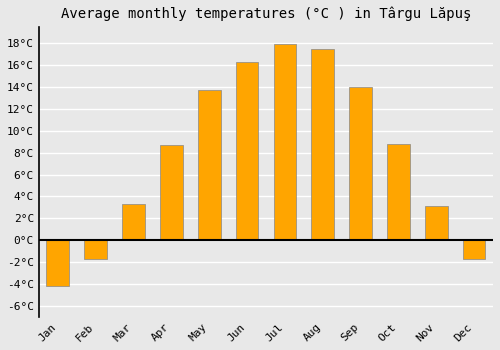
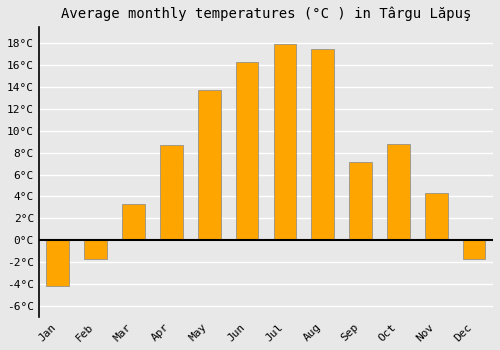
Sep: 14.0°C -> 7.1°C
Nov: 3.1°C -> 4.3°C
